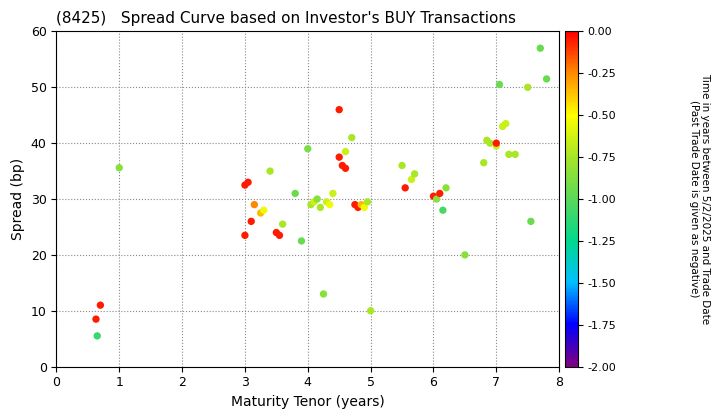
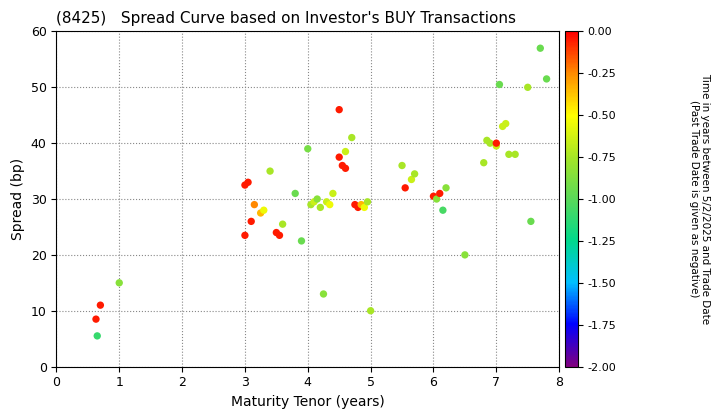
1: 35.6 -> 15.0
